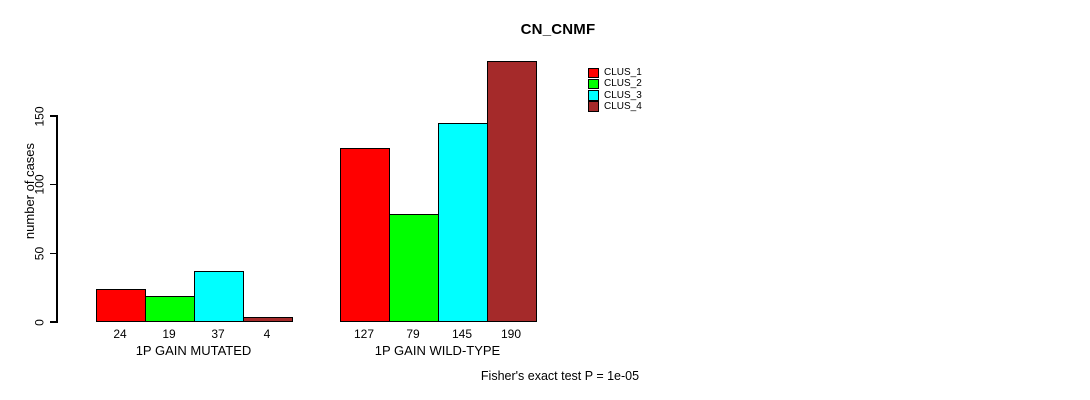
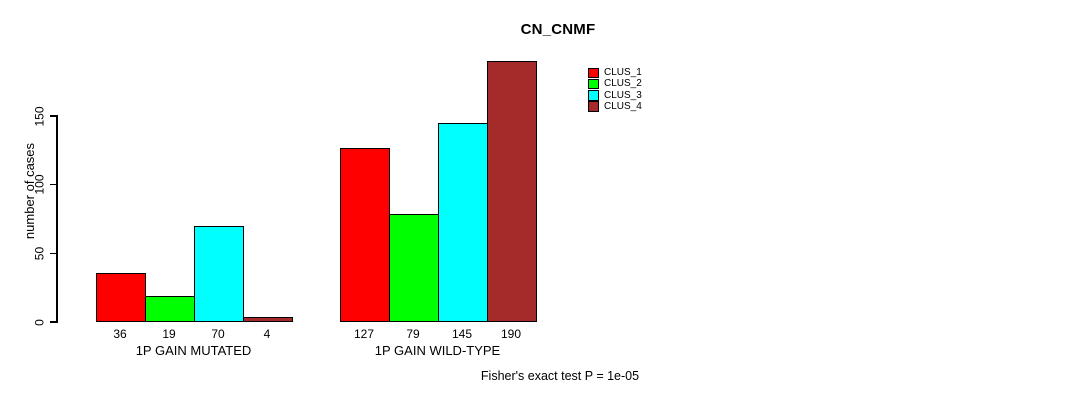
CLUS_1/1P GAIN MUTATED: 24 -> 36
CLUS_3/1P GAIN MUTATED: 37 -> 70
